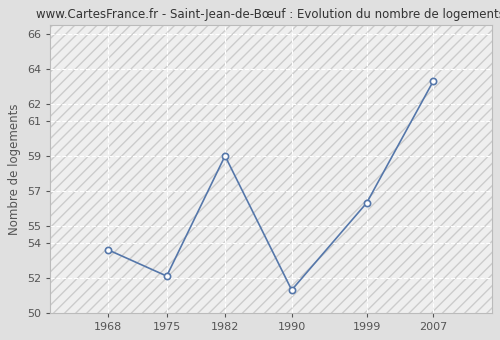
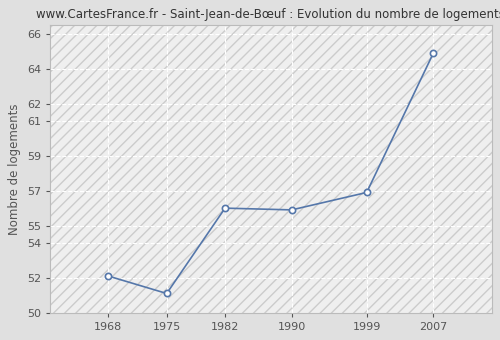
1968: 53.6 -> 52.1
1975: 52.1 -> 51.1
1982: 59.0 -> 56.0
1990: 51.3 -> 55.9
1999: 56.3 -> 56.9
2007: 63.3 -> 64.9
